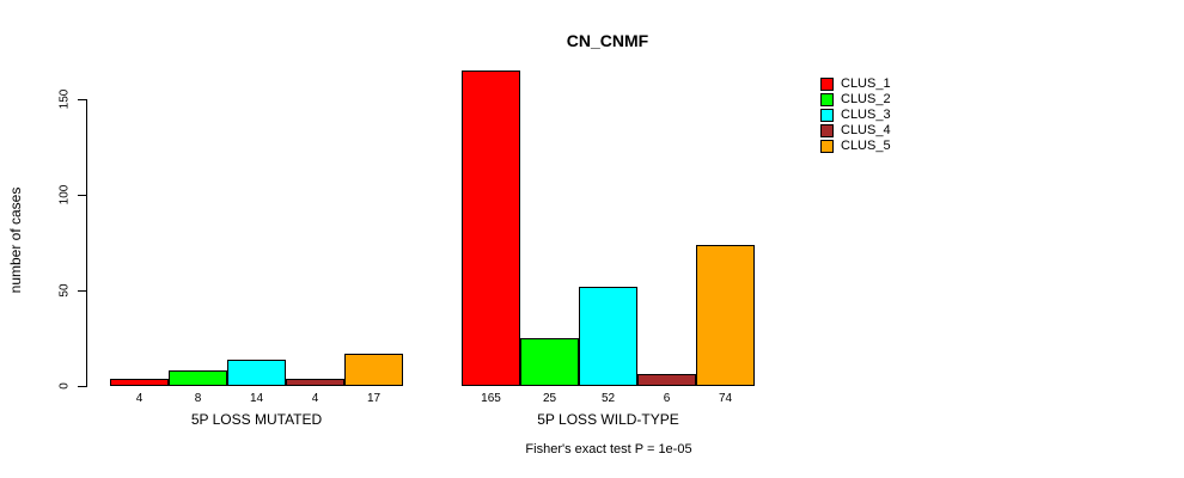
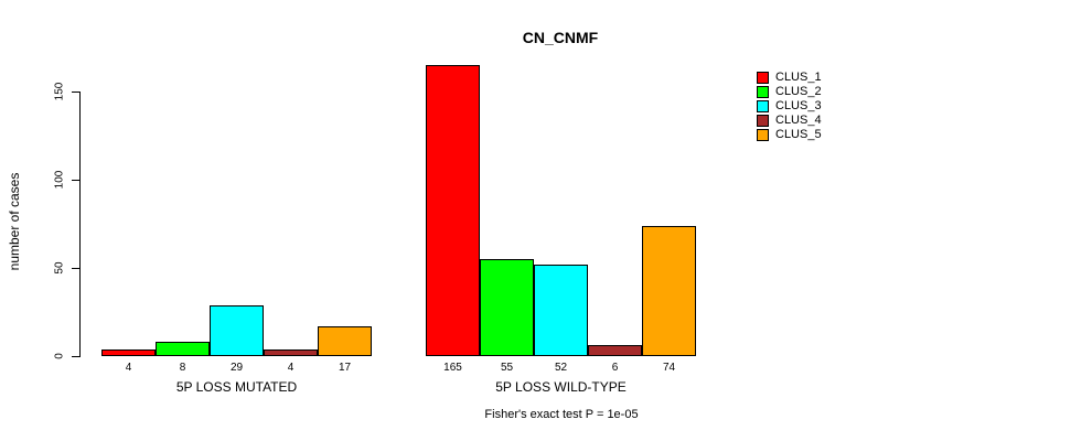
CLUS_3/5P LOSS MUTATED: 14 -> 29
CLUS_2/5P LOSS WILD-TYPE: 25 -> 55
